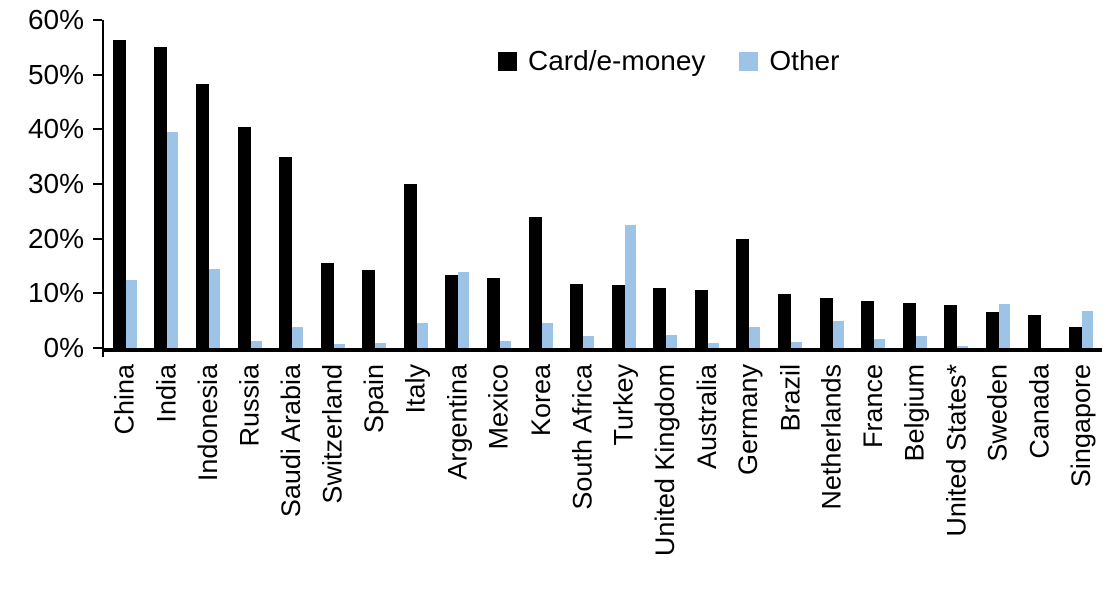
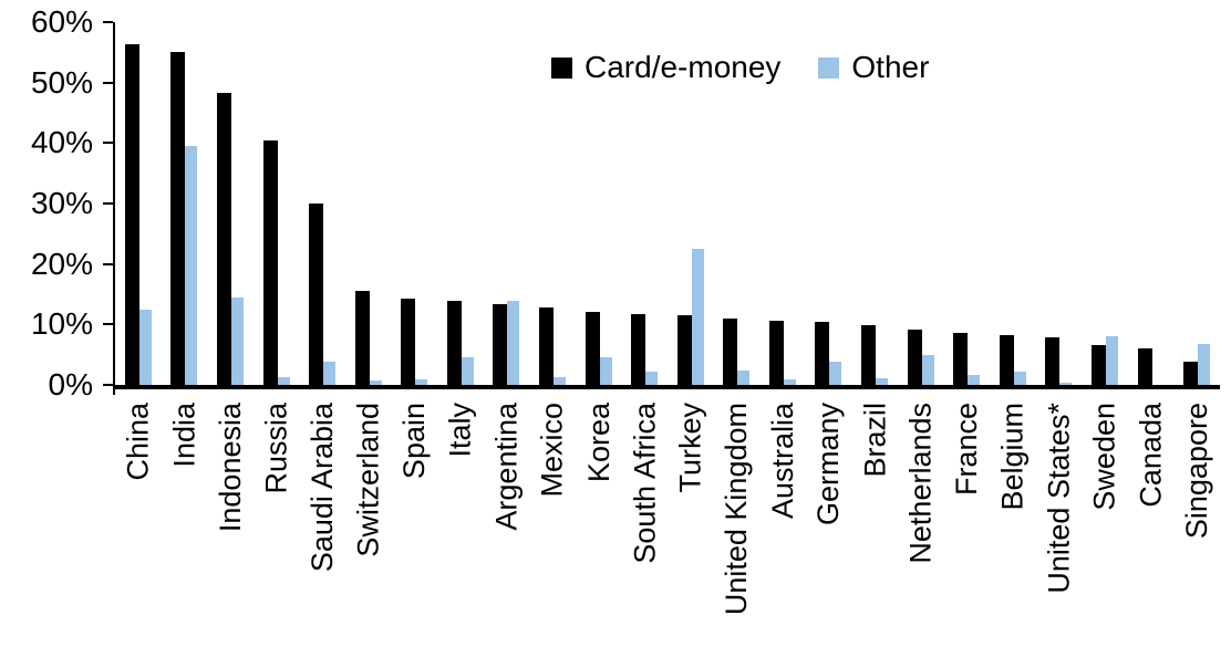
Card/e-money/Saudi Arabia: 35% -> 30%
Card/e-money/Italy: 30% -> 14%
Card/e-money/Korea: 24% -> 12%
Card/e-money/Germany: 20% -> 10%
